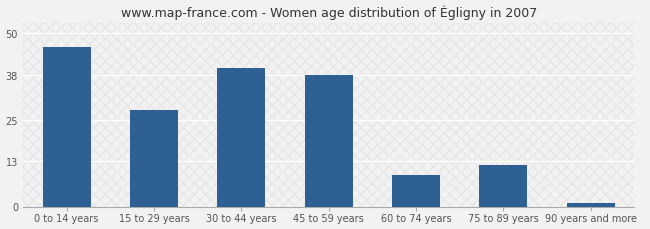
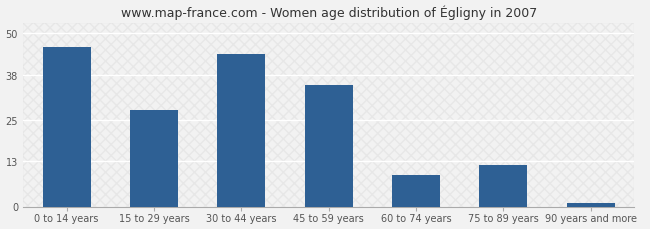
30 to 44 years: 40 -> 44
45 to 59 years: 38 -> 35
